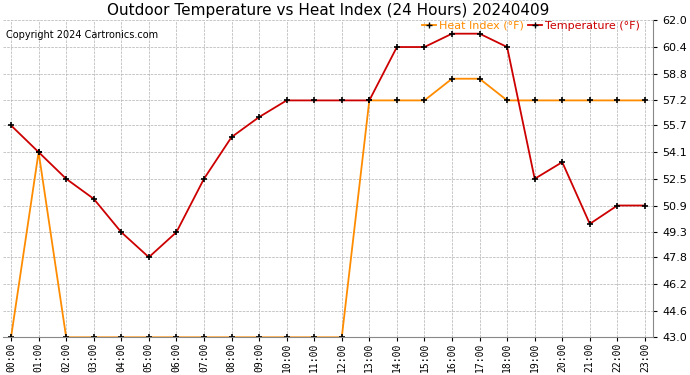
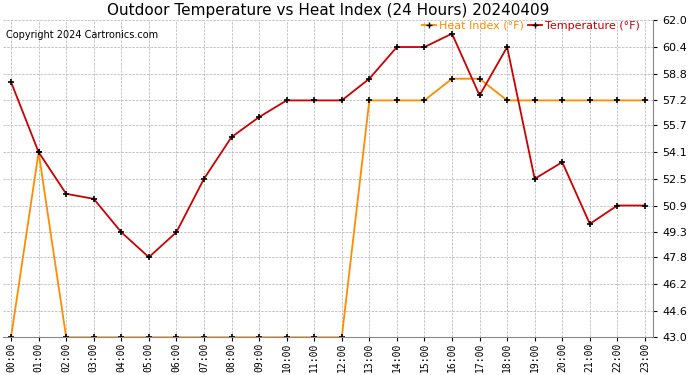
Temperature (°F)/00:00: 55.7 -> 58.3
Temperature (°F)/02:00: 52.5 -> 51.6
Temperature (°F)/13:00: 57.2 -> 58.5
Temperature (°F)/17:00: 61.2 -> 57.5
